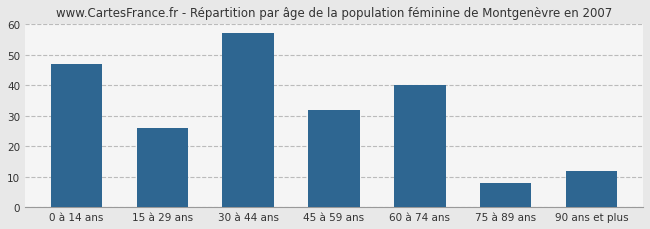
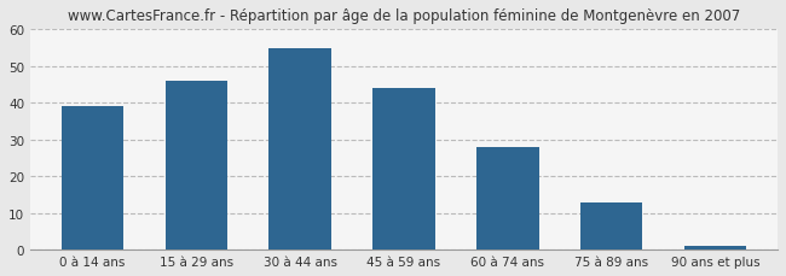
0 à 14 ans: 47 -> 39
15 à 29 ans: 26 -> 46
30 à 44 ans: 57 -> 55
45 à 59 ans: 32 -> 44
60 à 74 ans: 40 -> 28
75 à 89 ans: 8 -> 13
90 ans et plus: 12 -> 1
